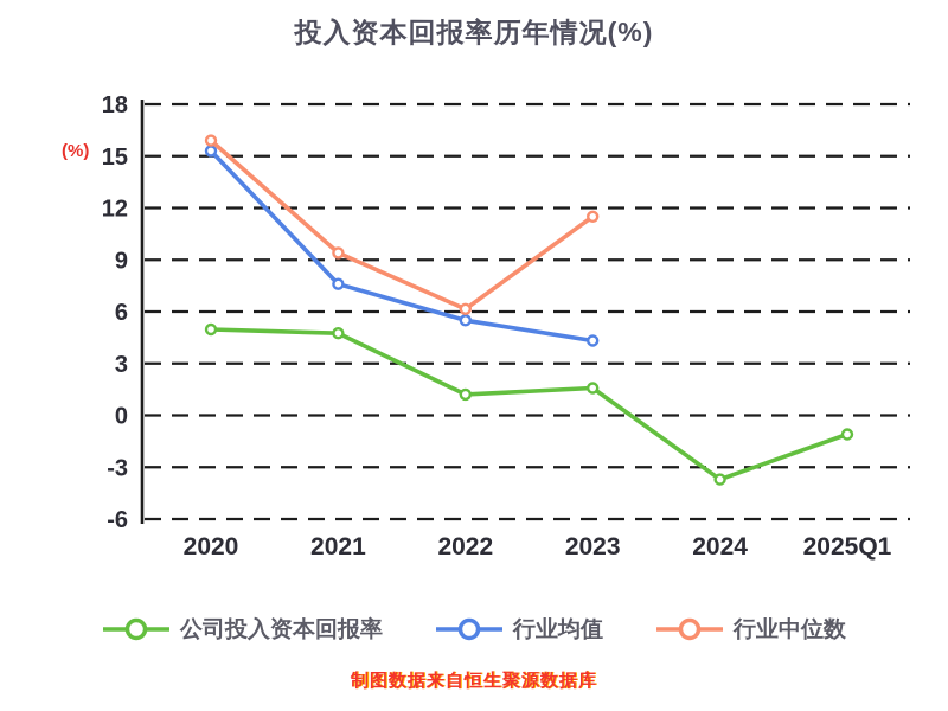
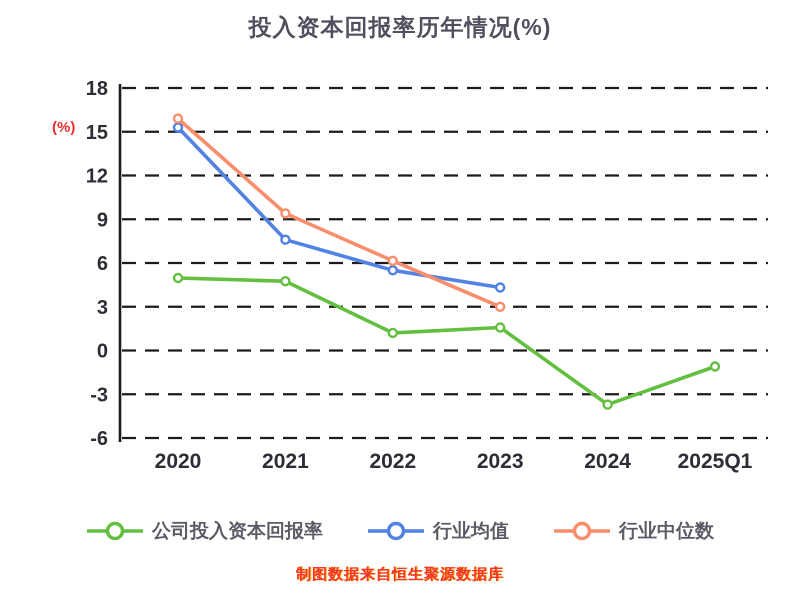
行业中位数/2023: 11.5 -> 3.0
